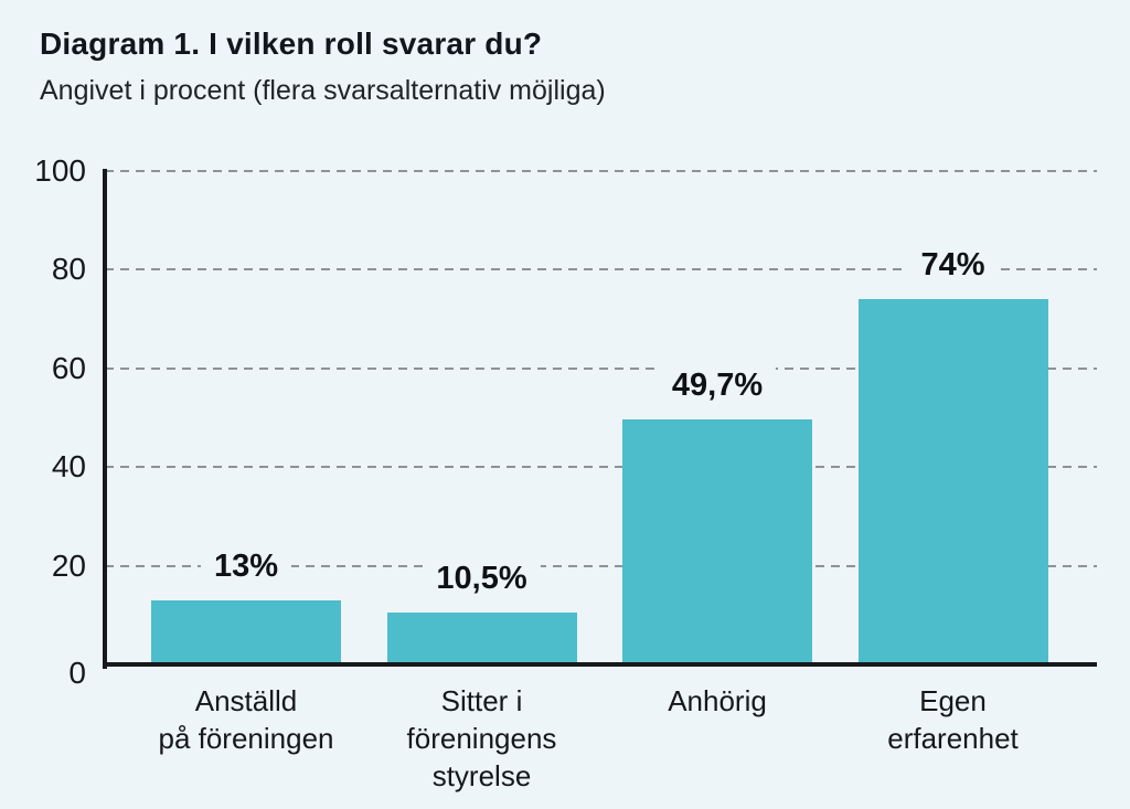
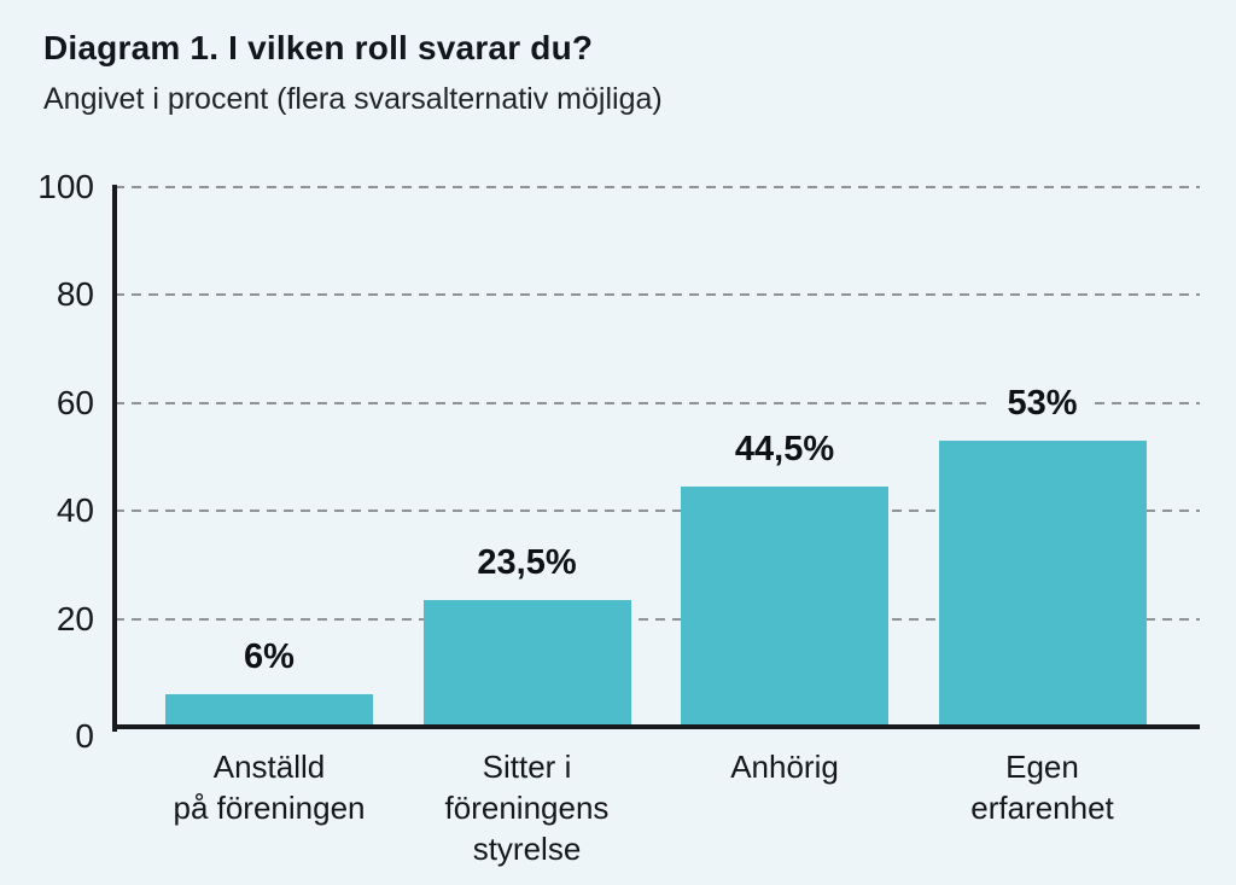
Anställd på föreningen: 13% -> 6%
Sitter i föreningens styrelse: 10,5% -> 23,5%
Anhörig: 49,7% -> 44,5%
Egen erfarenhet: 74% -> 53%
